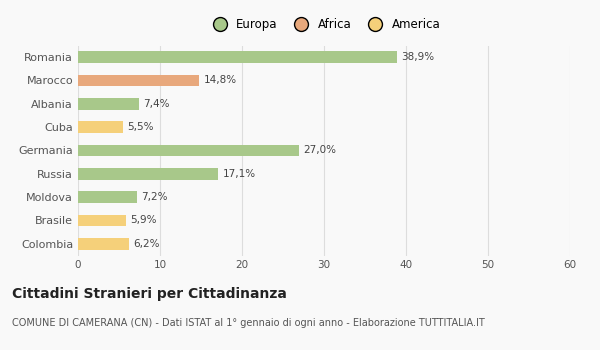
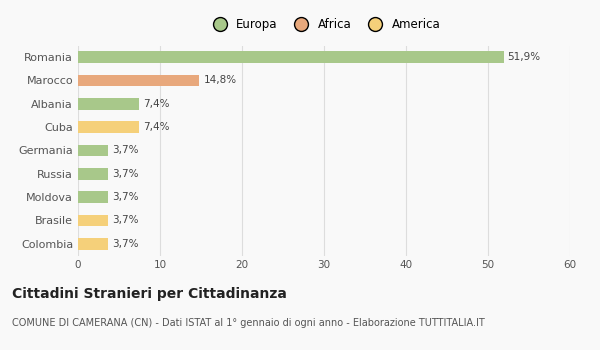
Romania: 38,9% -> 51,9%
Cuba: 5,5% -> 7,4%
Germania: 27,0% -> 3,7%
Russia: 17,1% -> 3,7%
Moldova: 7,2% -> 3,7%
Brasile: 5,9% -> 3,7%
Colombia: 6,2% -> 3,7%
